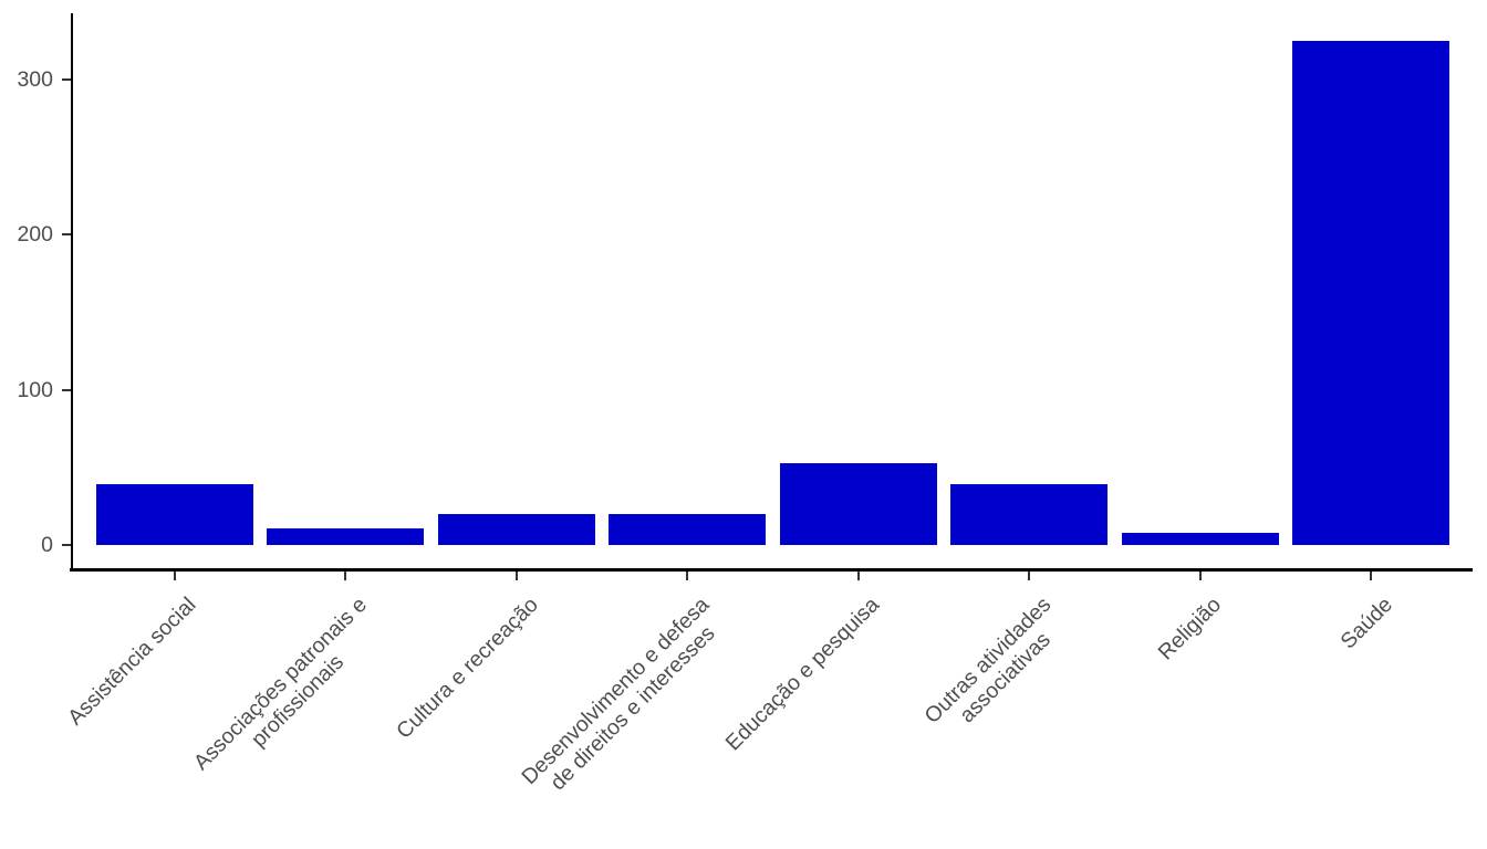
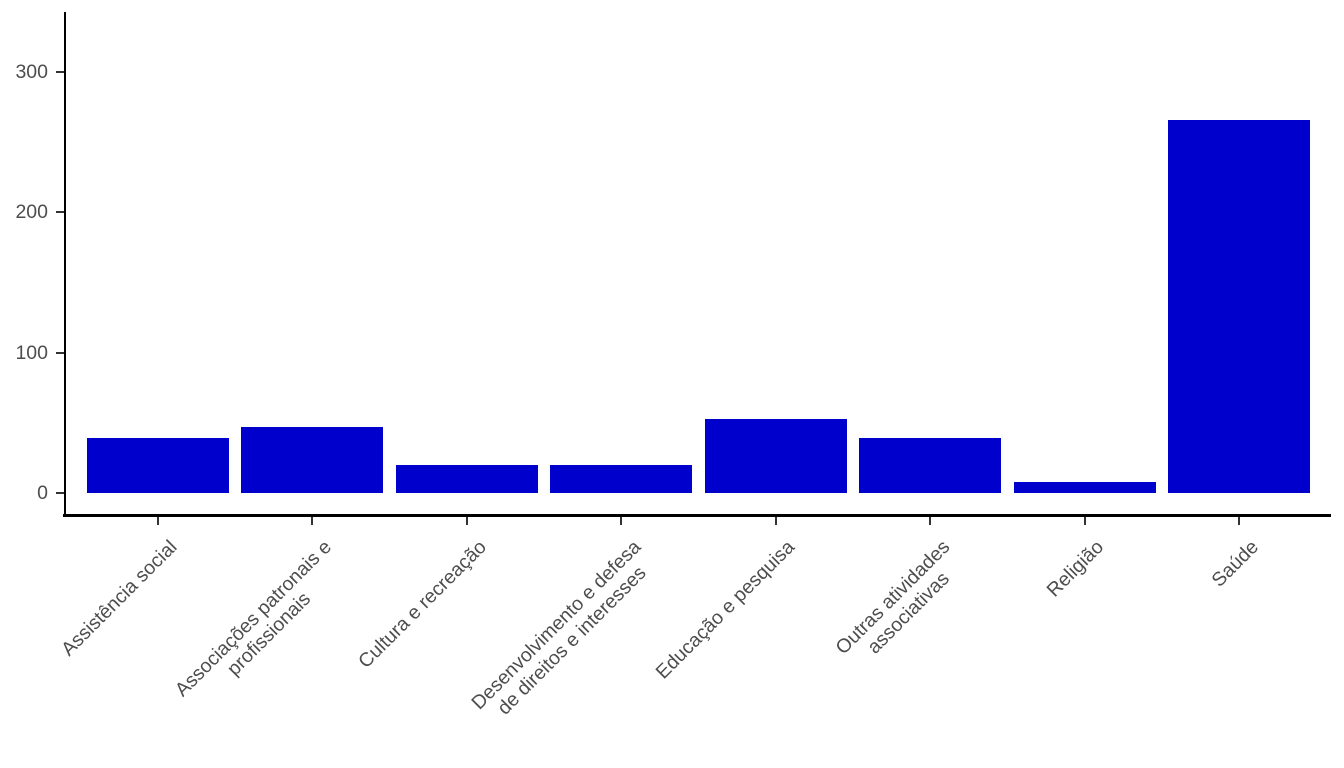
Associações patronais e profissionais: 11 -> 47
Saúde: 325 -> 266
